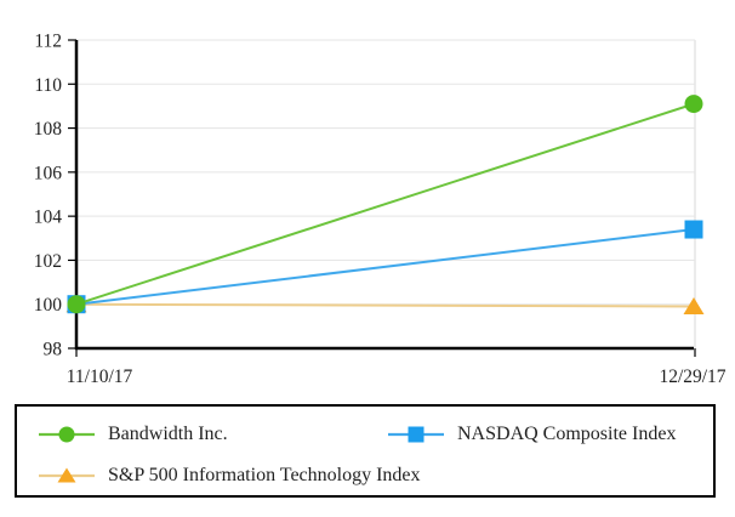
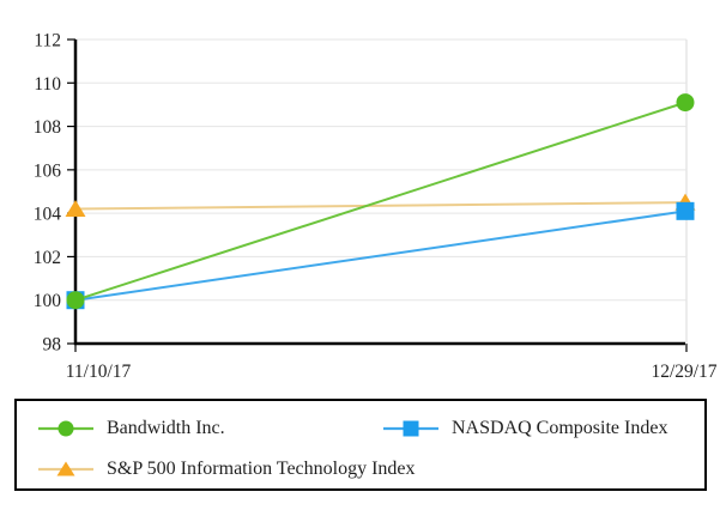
S&P 500 Information Technology Index/11/10/17: 100.0 -> 104.2
NASDAQ Composite Index/12/29/17: 103.4 -> 104.1
S&P 500 Information Technology Index/12/29/17: 99.9 -> 104.5
